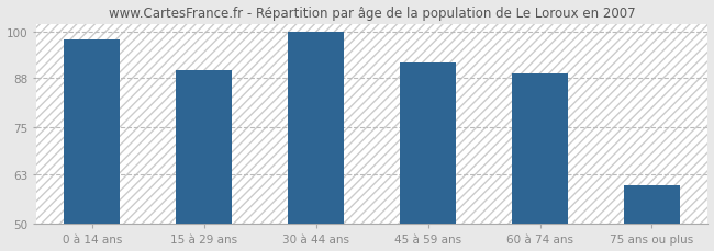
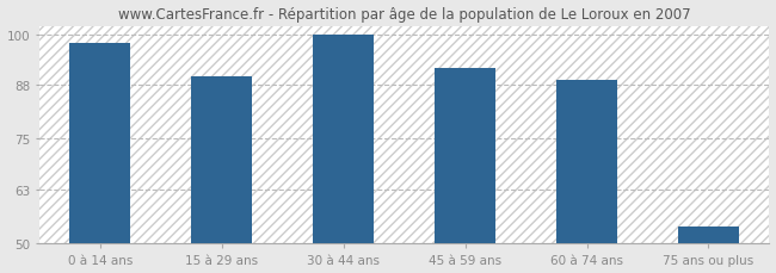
75 ans ou plus: 60 -> 54
